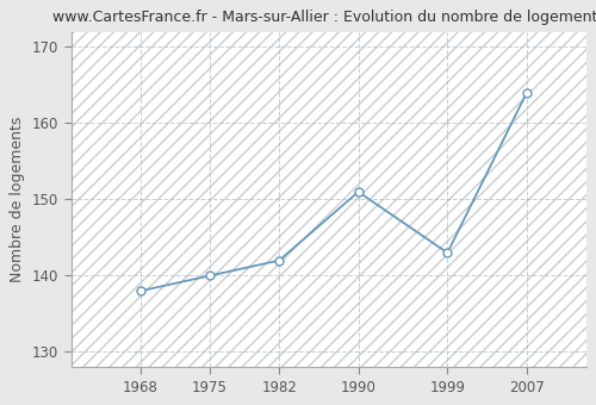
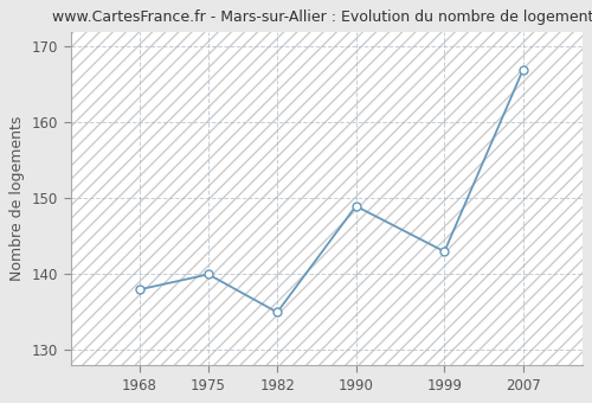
1982: 142 -> 135
1990: 151 -> 149
2007: 164 -> 167
